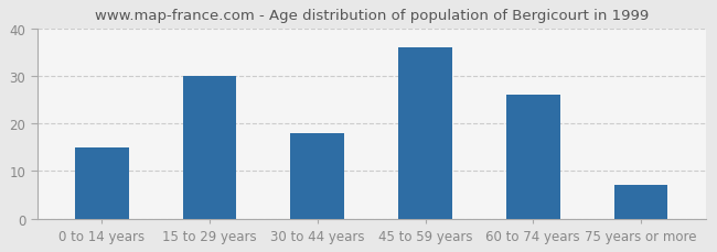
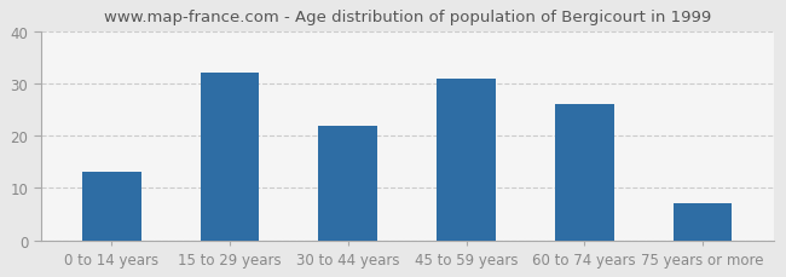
0 to 14 years: 15 -> 13
15 to 29 years: 30 -> 32
30 to 44 years: 18 -> 22
45 to 59 years: 36 -> 31
